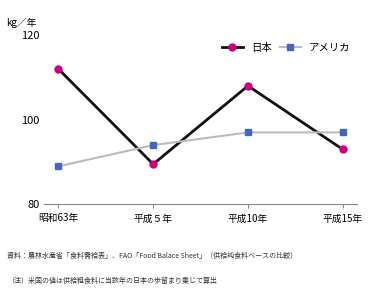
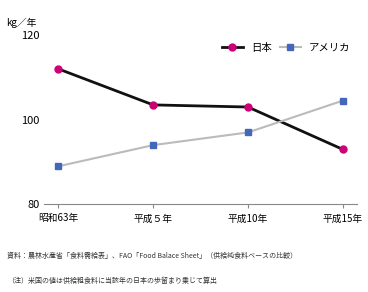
日本/平成５年: 89.5 -> 103.5
日本/平成10年: 108.0 -> 103.0
アメリカ/平成15年: 97.0 -> 104.5
